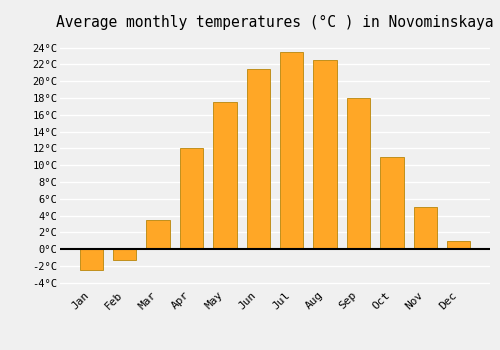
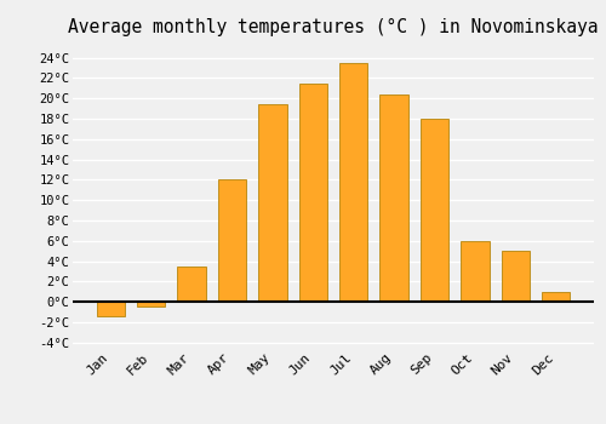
Jan: -2.5°C -> -1.4°C
Feb: -1.3°C -> -0.4°C
May: 17.5°C -> 19.4°C
Aug: 22.5°C -> 20.4°C
Oct: 11.0°C -> 6.0°C
